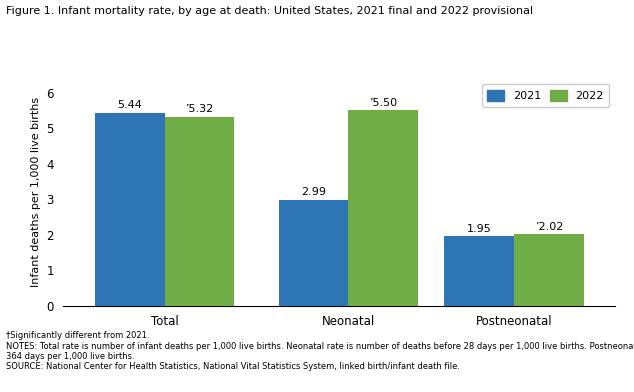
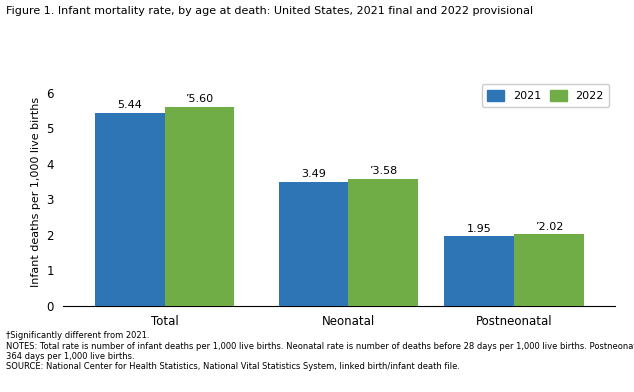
2022/Total: ’5.32 -> ’5.60
2021/Neonatal: 2.99 -> 3.49
2022/Neonatal: ’5.50 -> ’3.58
